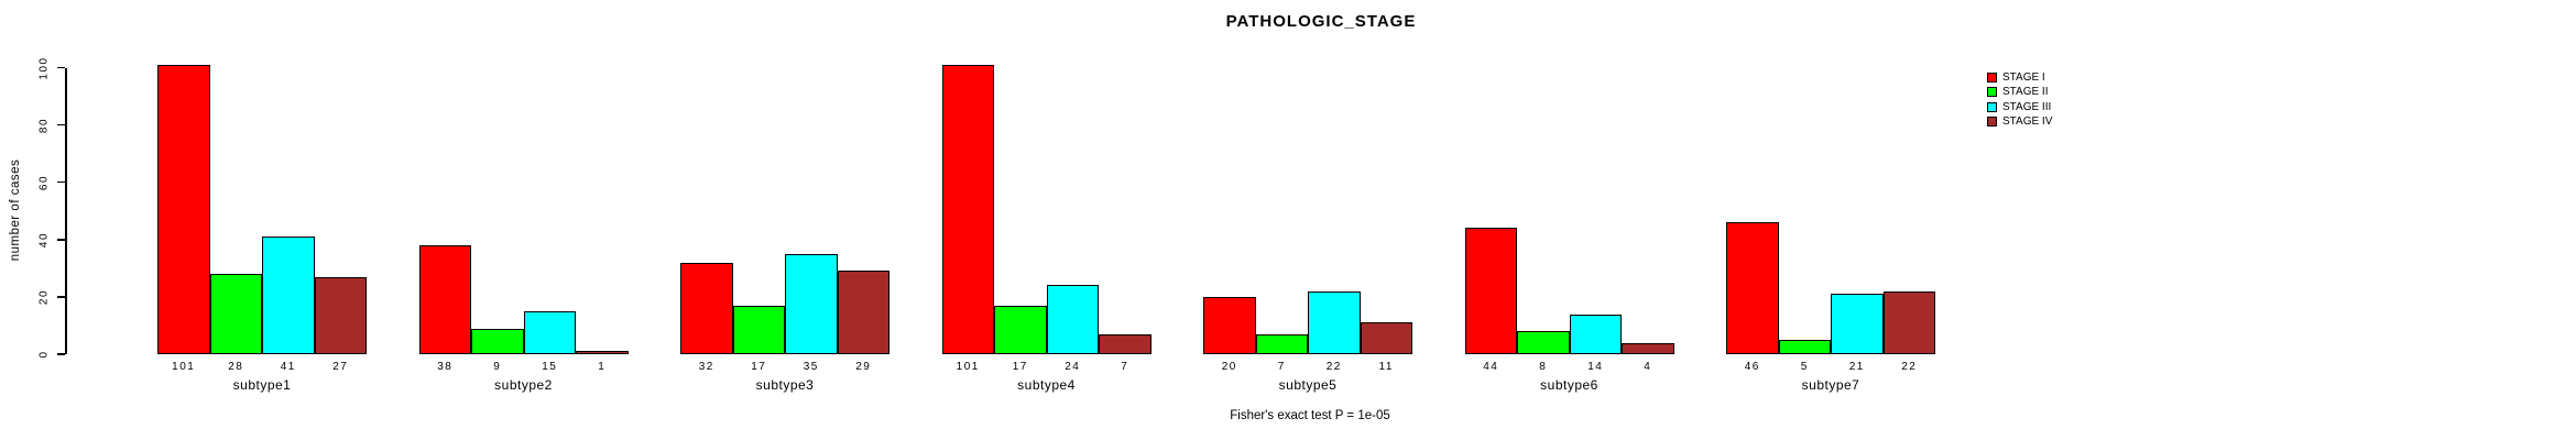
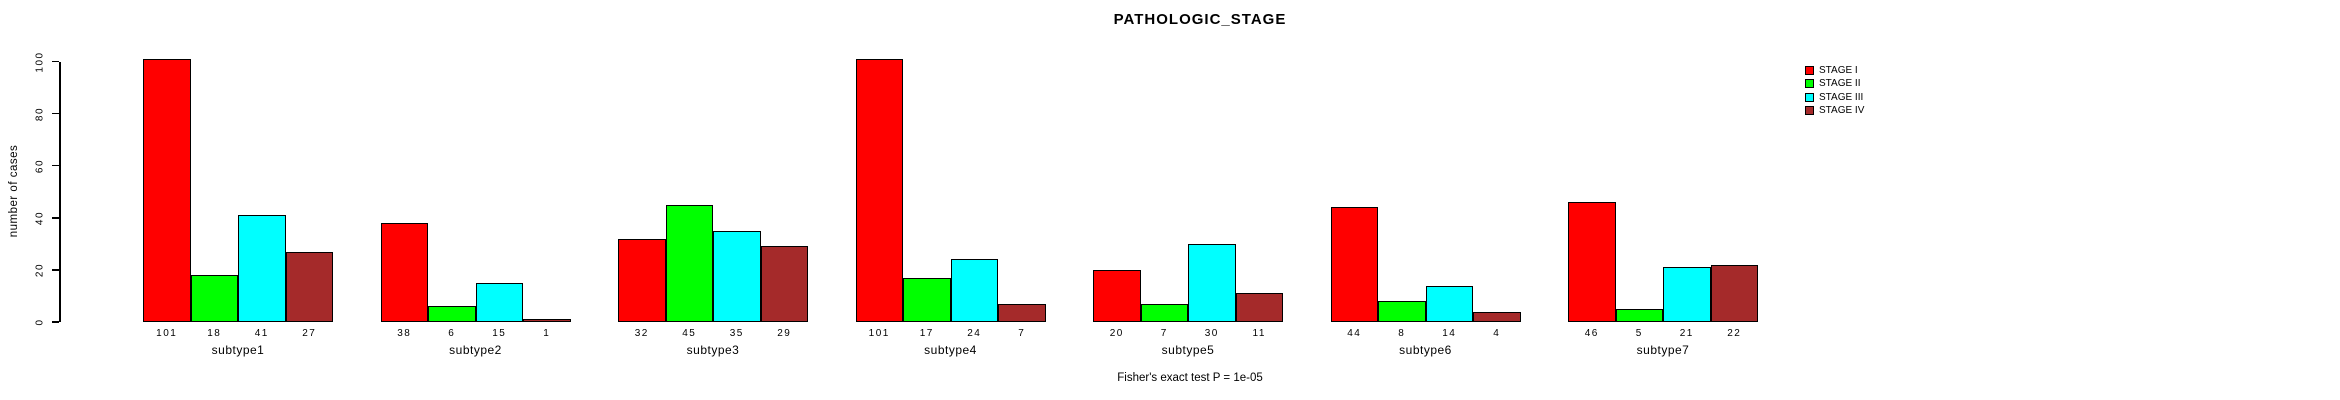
STAGE II/subtype1: 28 -> 18
STAGE II/subtype2: 9 -> 6
STAGE II/subtype3: 17 -> 45
STAGE III/subtype5: 22 -> 30
